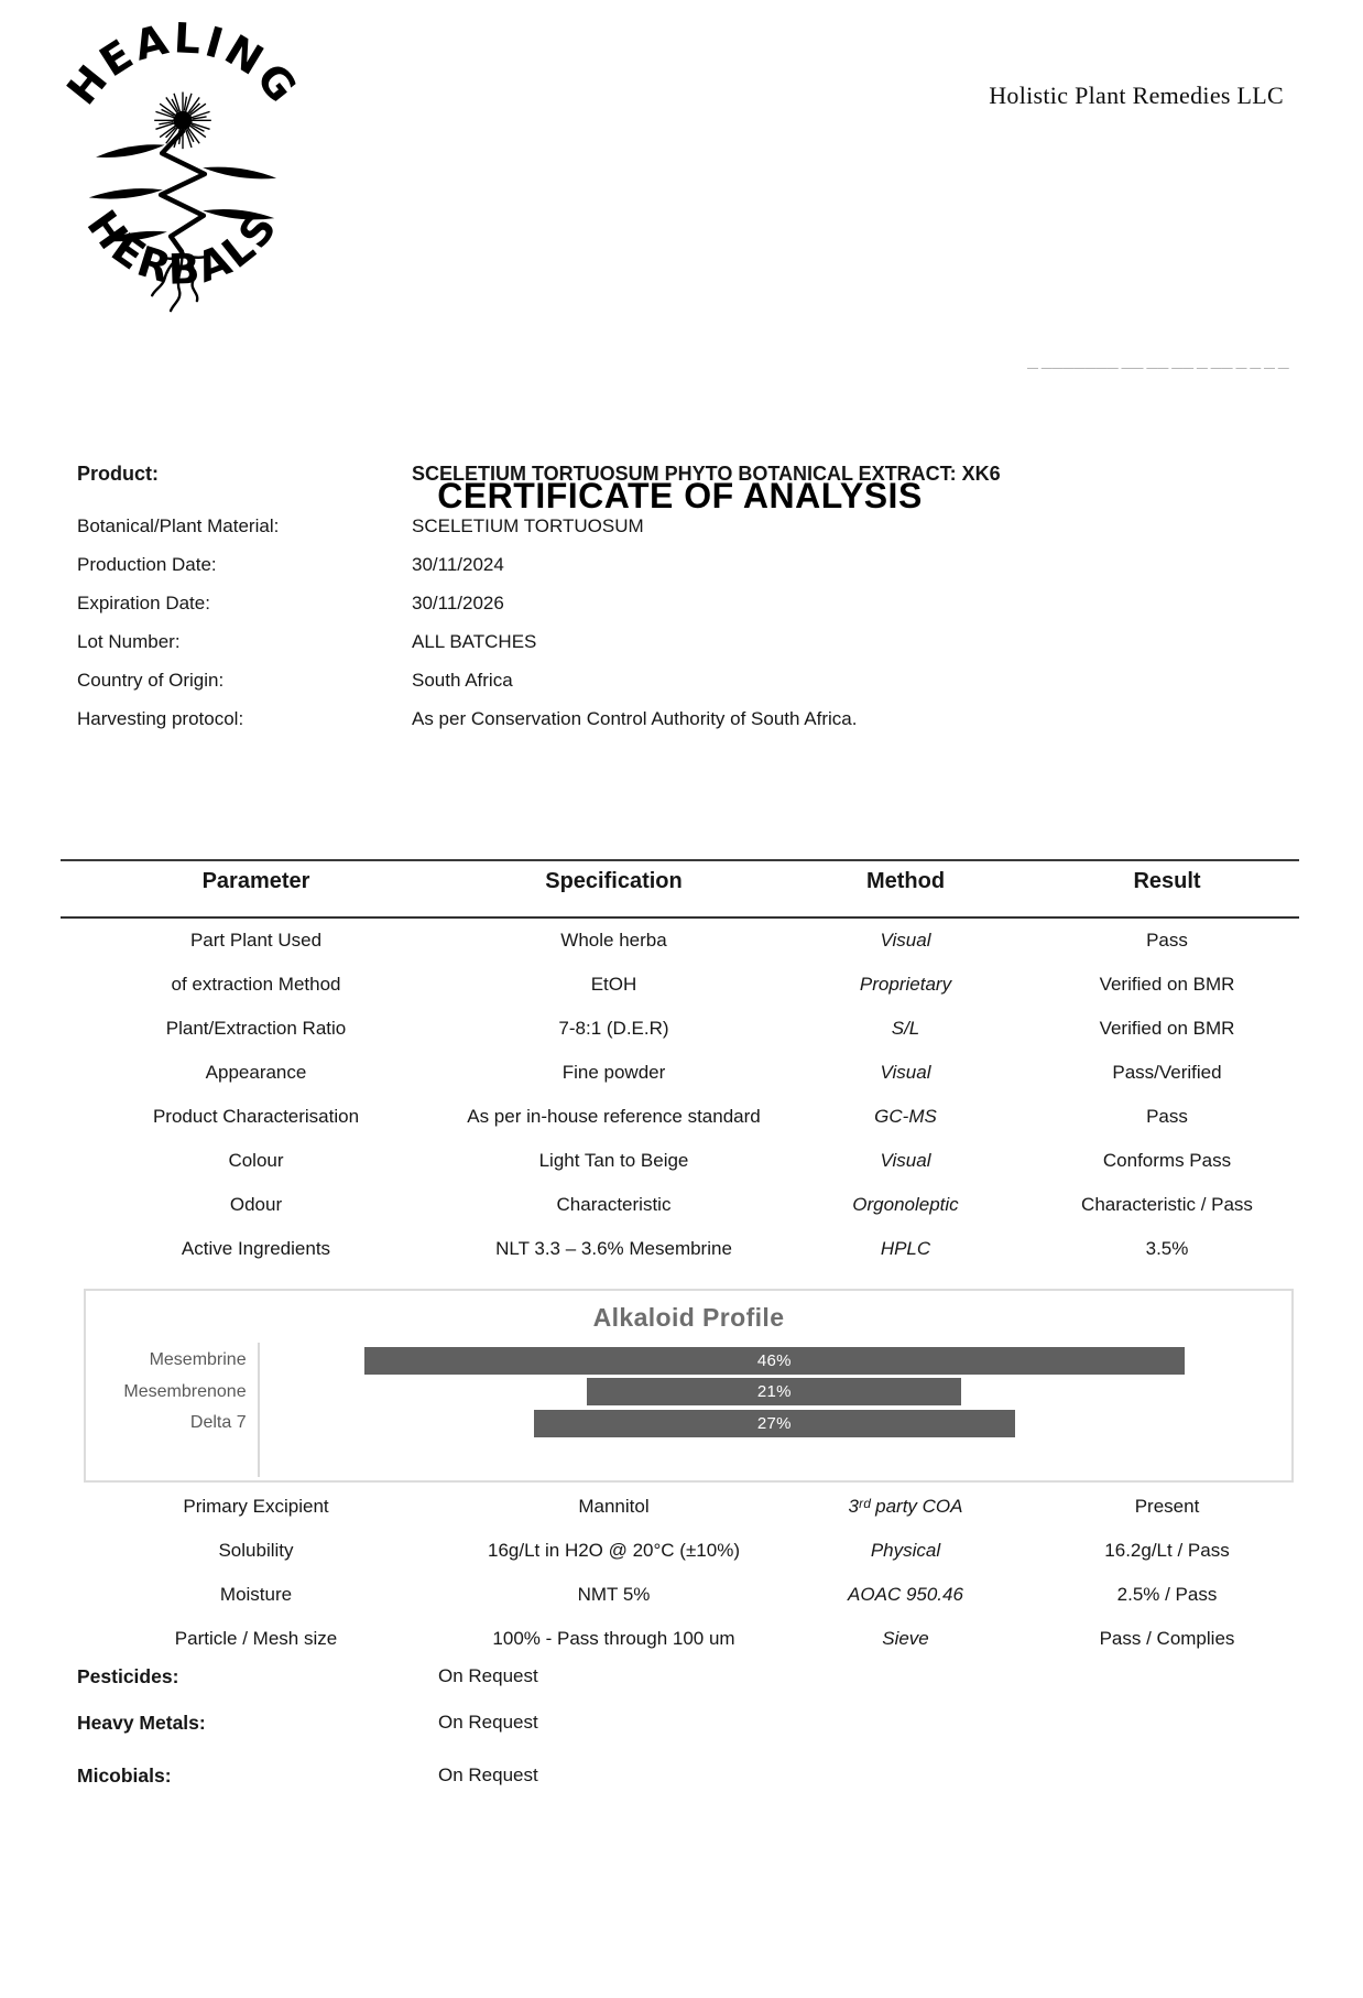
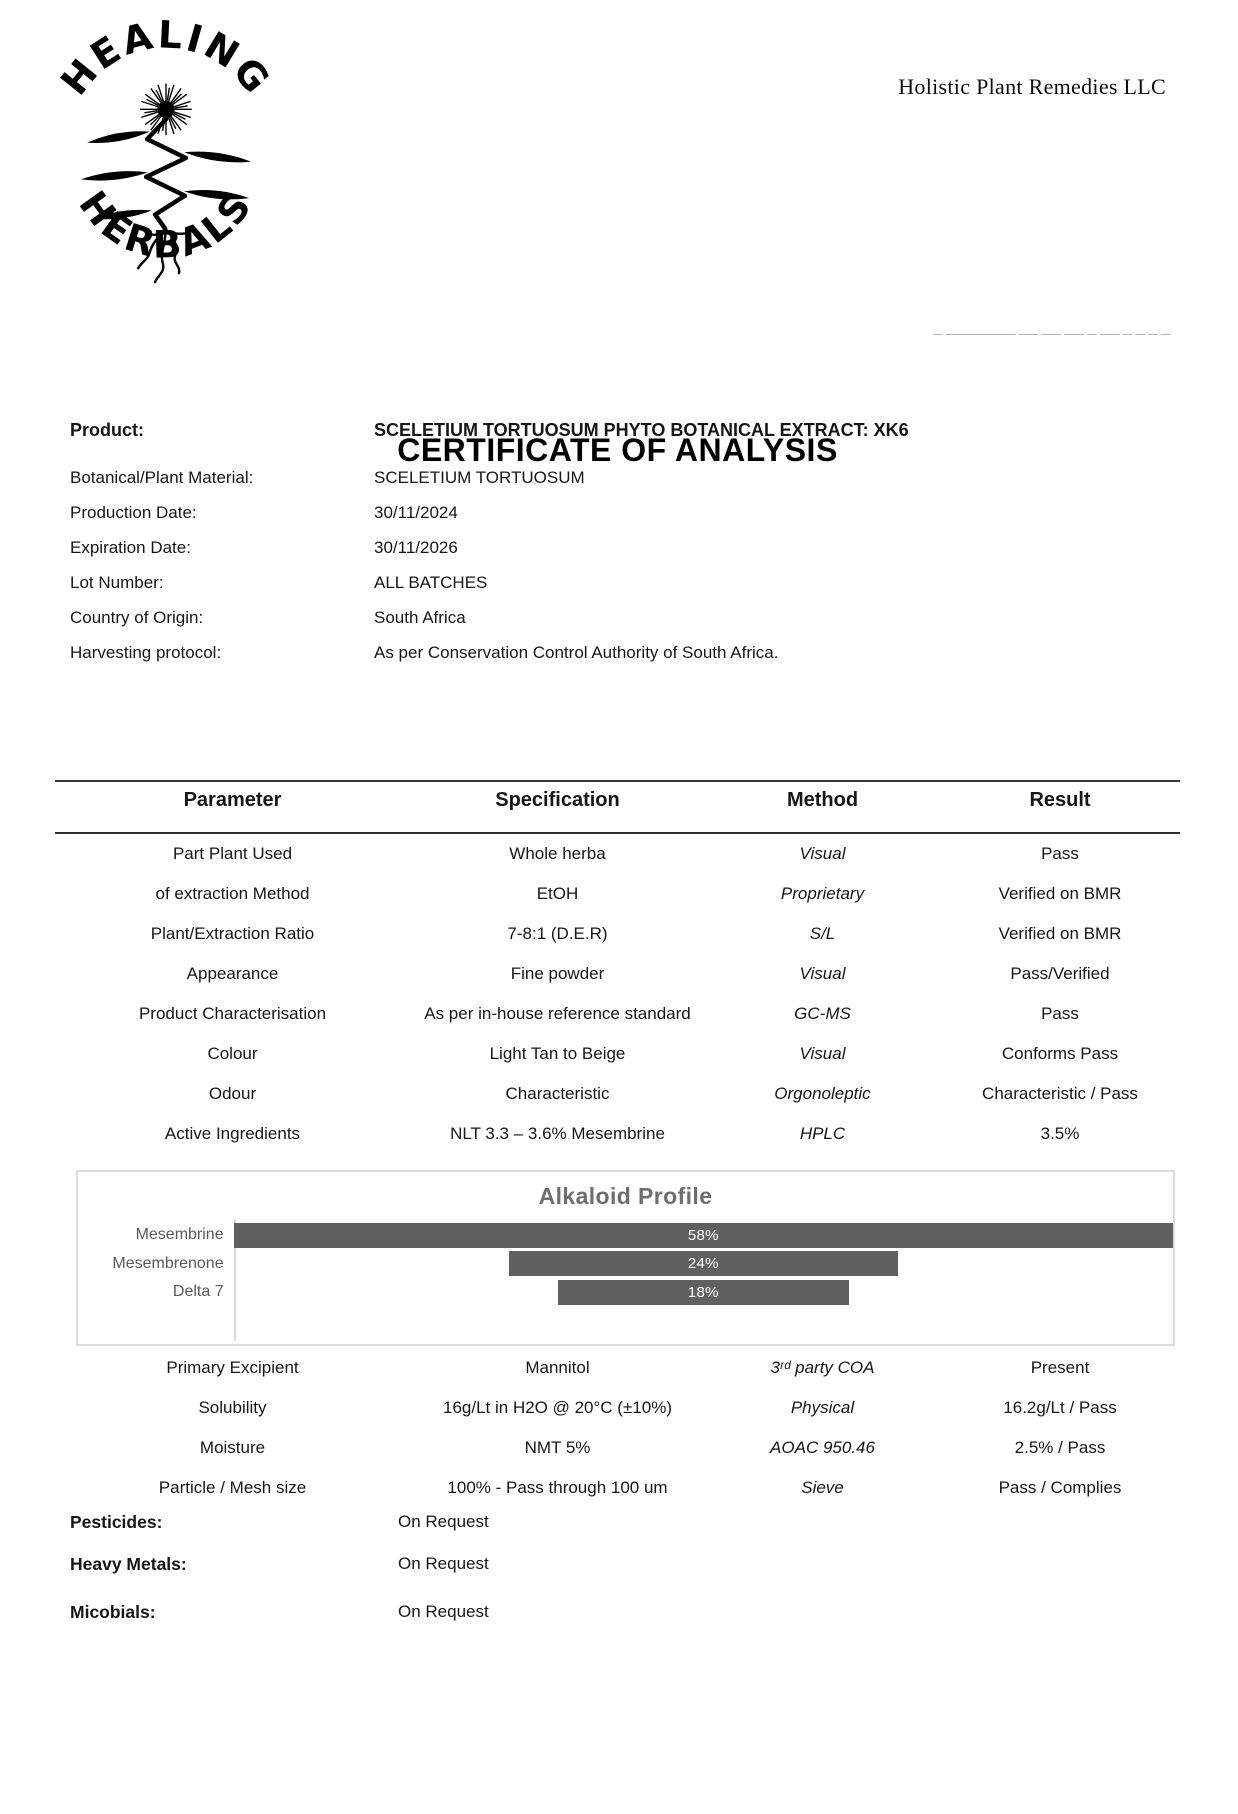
Mesembrine: 46% -> 58%
Mesembrenone: 21% -> 24%
Delta 7: 27% -> 18%
